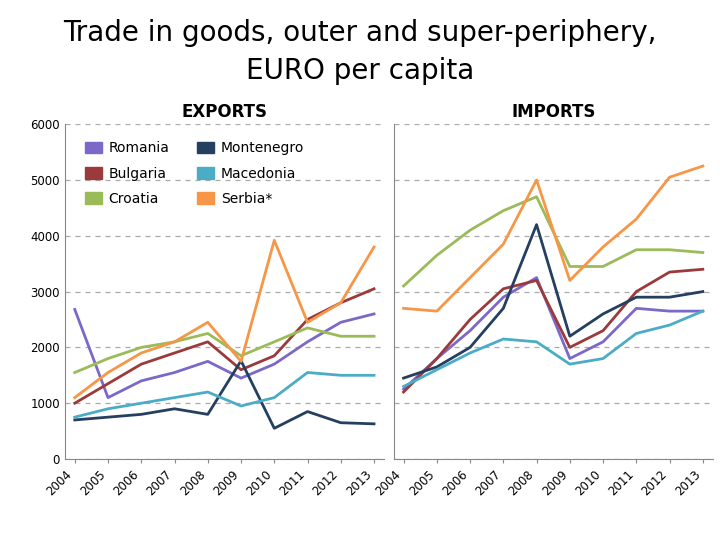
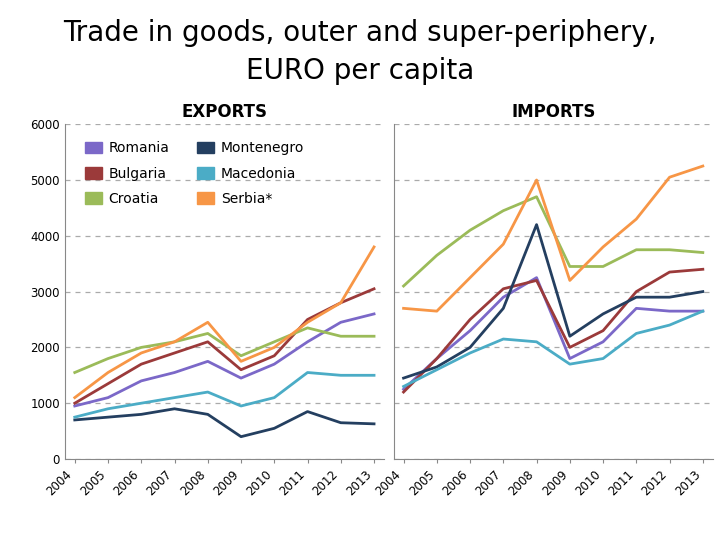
EXPORTS/Romania/2004: 2680 -> 950
EXPORTS/Montenegro/2009: 1760 -> 400
EXPORTS/Serbia*/2010: 3920 -> 2000
